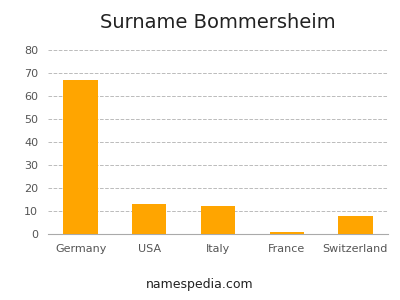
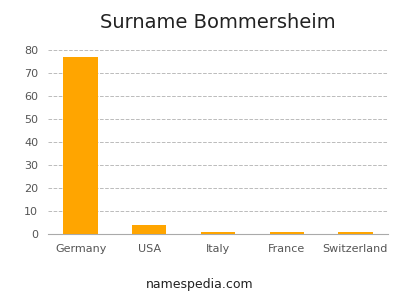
Germany: 67 -> 77
USA: 13 -> 4
Italy: 12 -> 1
Switzerland: 8 -> 1
